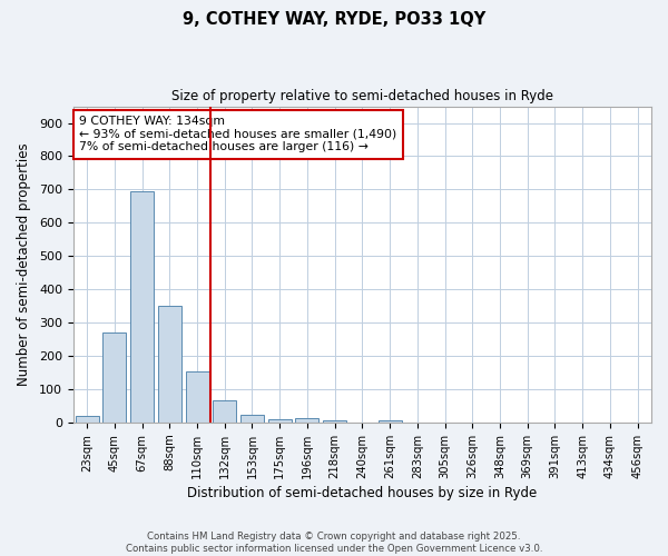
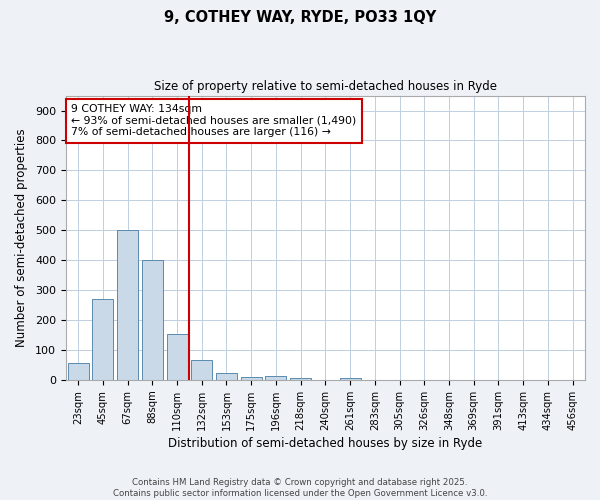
23sqm: 20 -> 55
67sqm: 695 -> 500
88sqm: 350 -> 400
